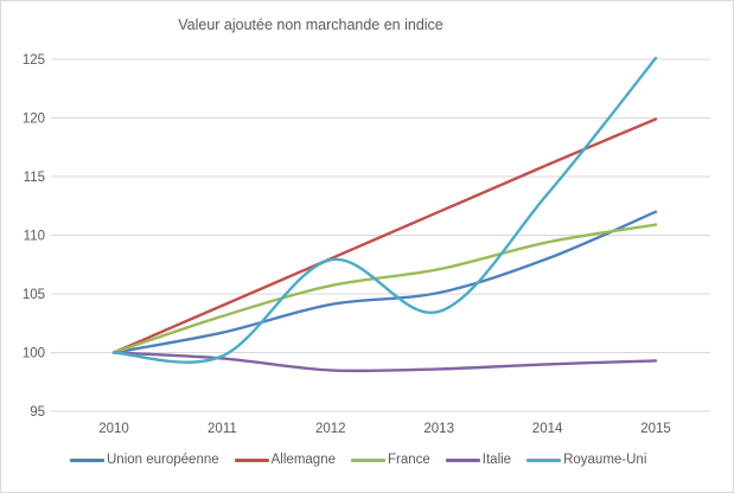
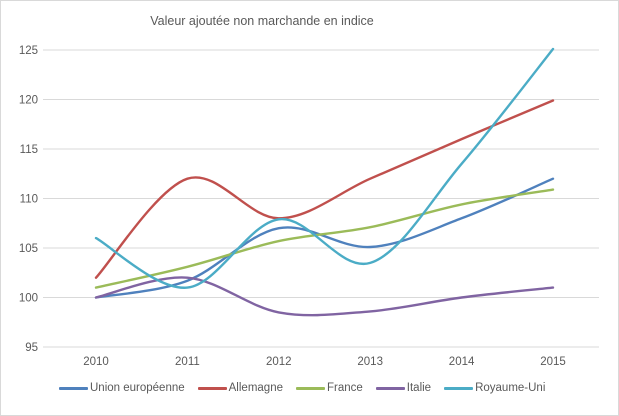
Allemagne/2010: 100 -> 102
France/2010: 100 -> 101
Royaume-Uni/2010: 100 -> 106
Allemagne/2011: 104 -> 112
Italie/2011: 100 -> 102
Royaume-Uni/2011: 100 -> 101
Union européenne/2012: 104 -> 107
Italie/2014: 99 -> 100
Italie/2015: 99 -> 101
